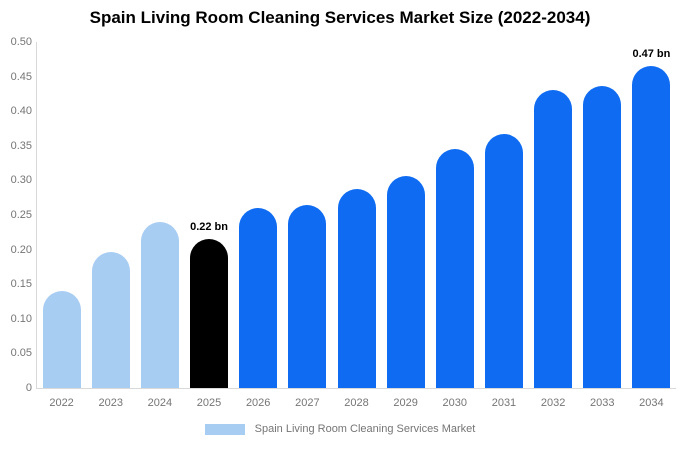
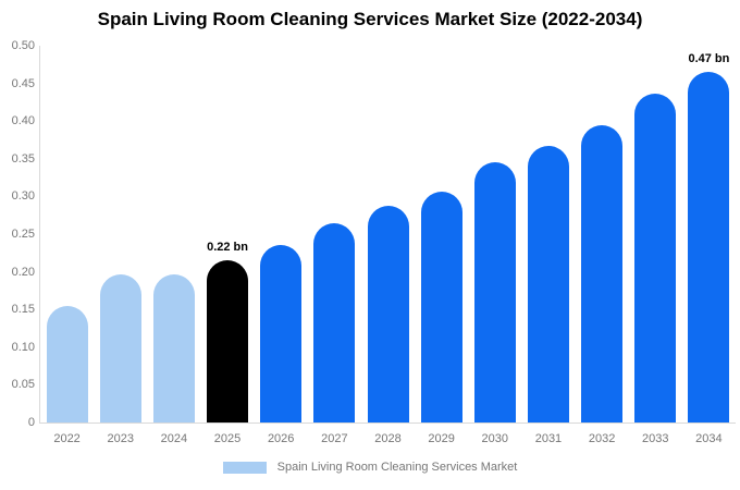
2022: 0.14 -> 0.15
2024: 0.24 -> 0.20
2026: 0.26 -> 0.23
2032: 0.43 -> 0.40
